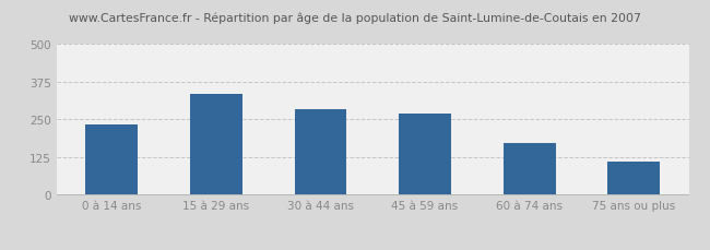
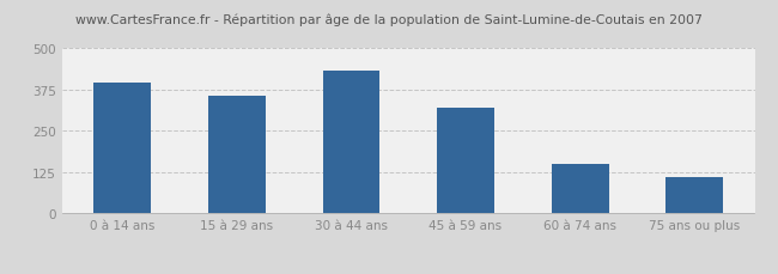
0 à 14 ans: 235 -> 395
15 à 29 ans: 335 -> 355
30 à 44 ans: 285 -> 432
45 à 59 ans: 270 -> 320
60 à 74 ans: 170 -> 150
